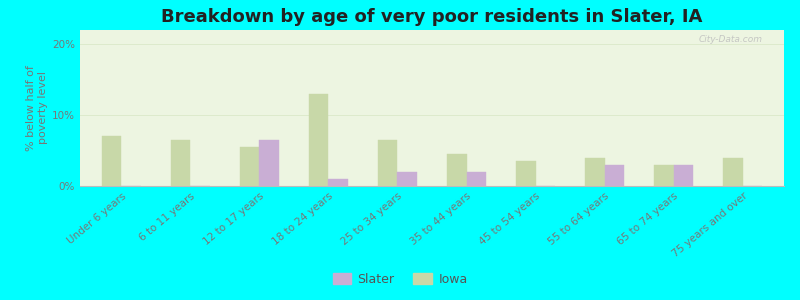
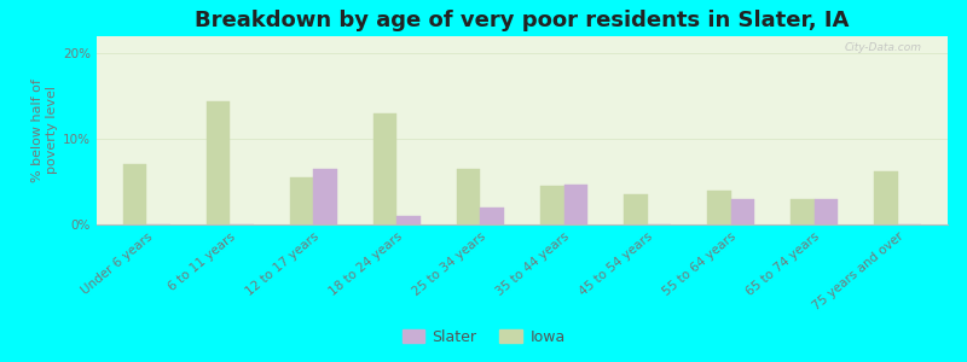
Iowa/6 to 11 years: 6.5% -> 14.4%
Slater/35 to 44 years: 2.0% -> 4.6%
Iowa/75 years and over: 4.0% -> 6.2%
